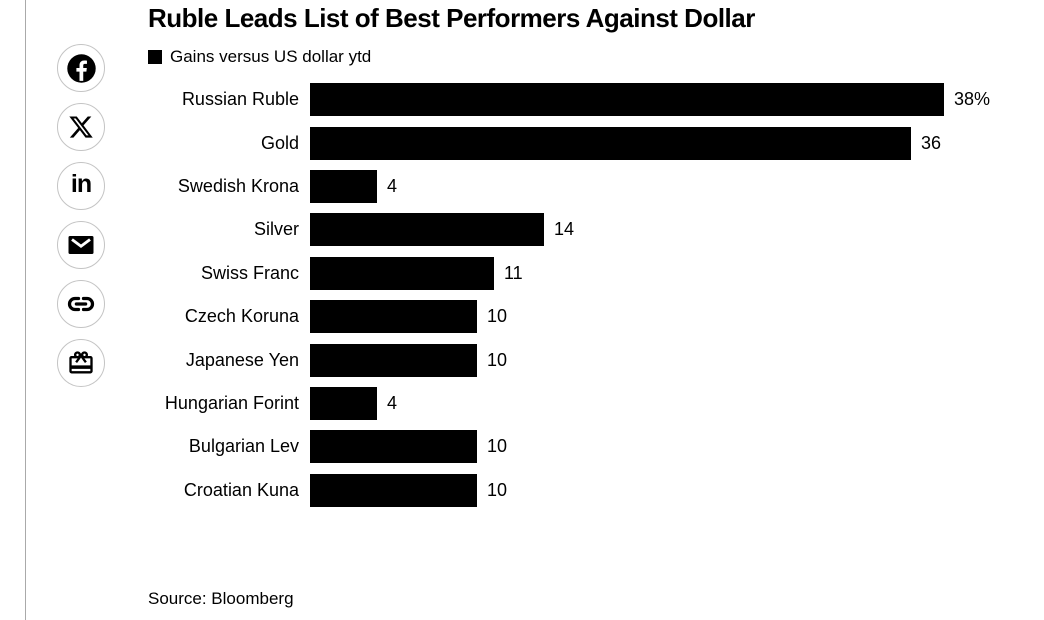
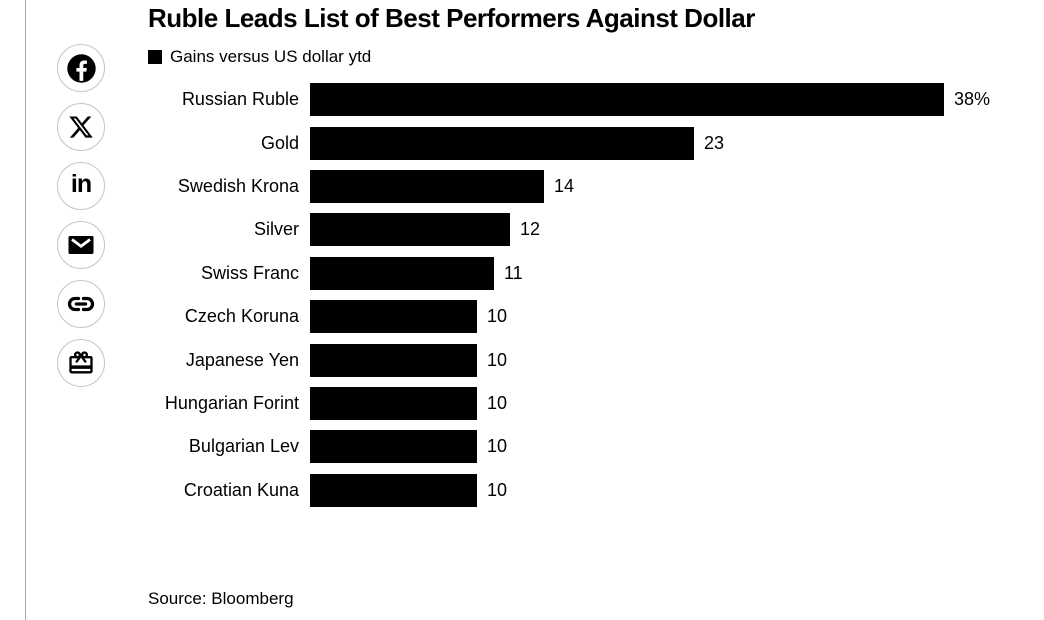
Gold: 36 -> 23
Swedish Krona: 4 -> 14
Silver: 14 -> 12
Hungarian Forint: 4 -> 10
